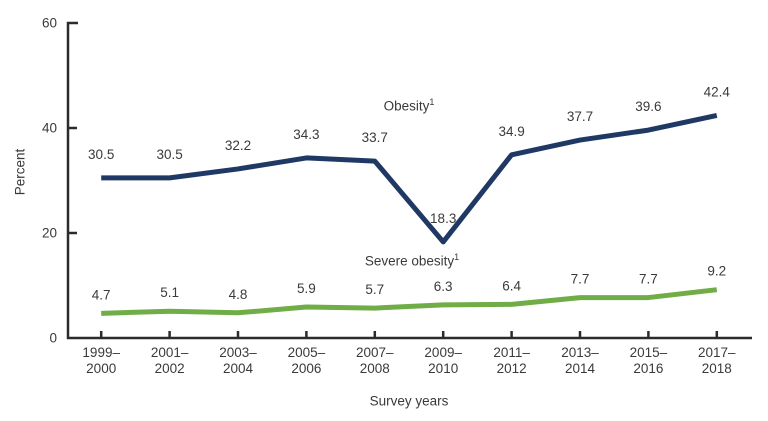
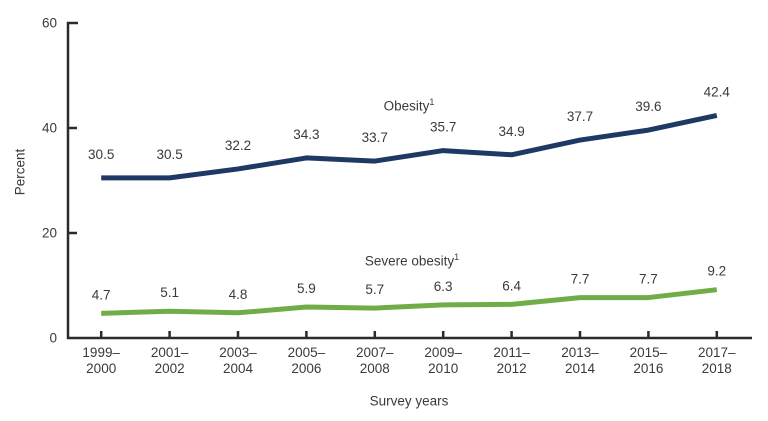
Obesity/2009–2010: 18.3 -> 35.7
